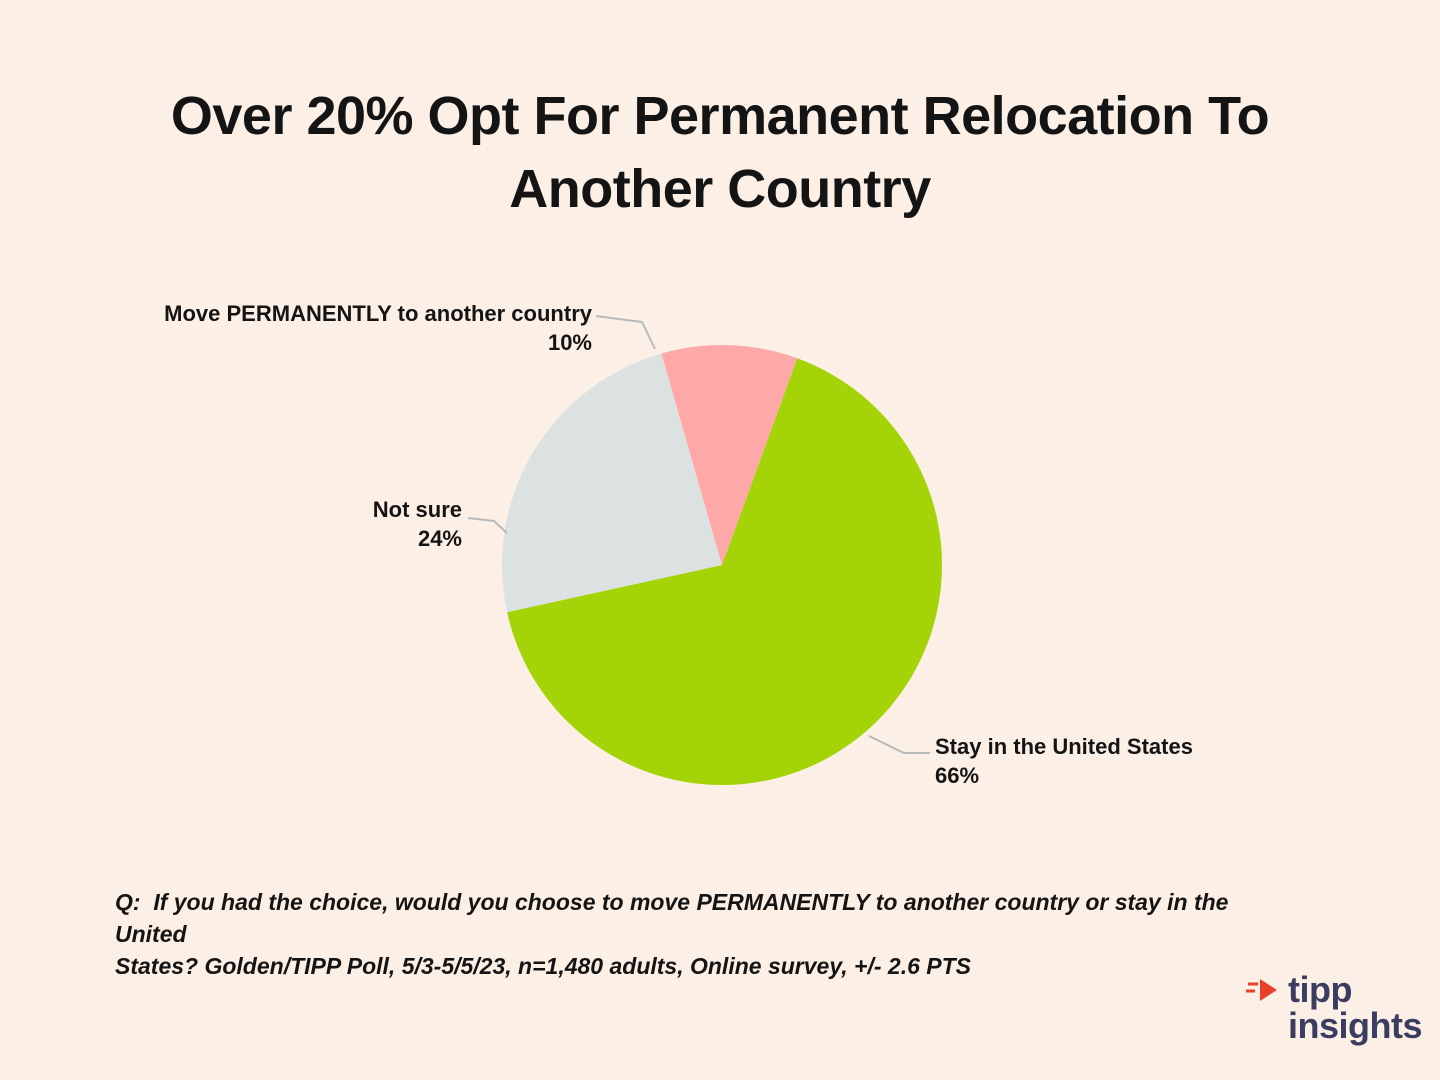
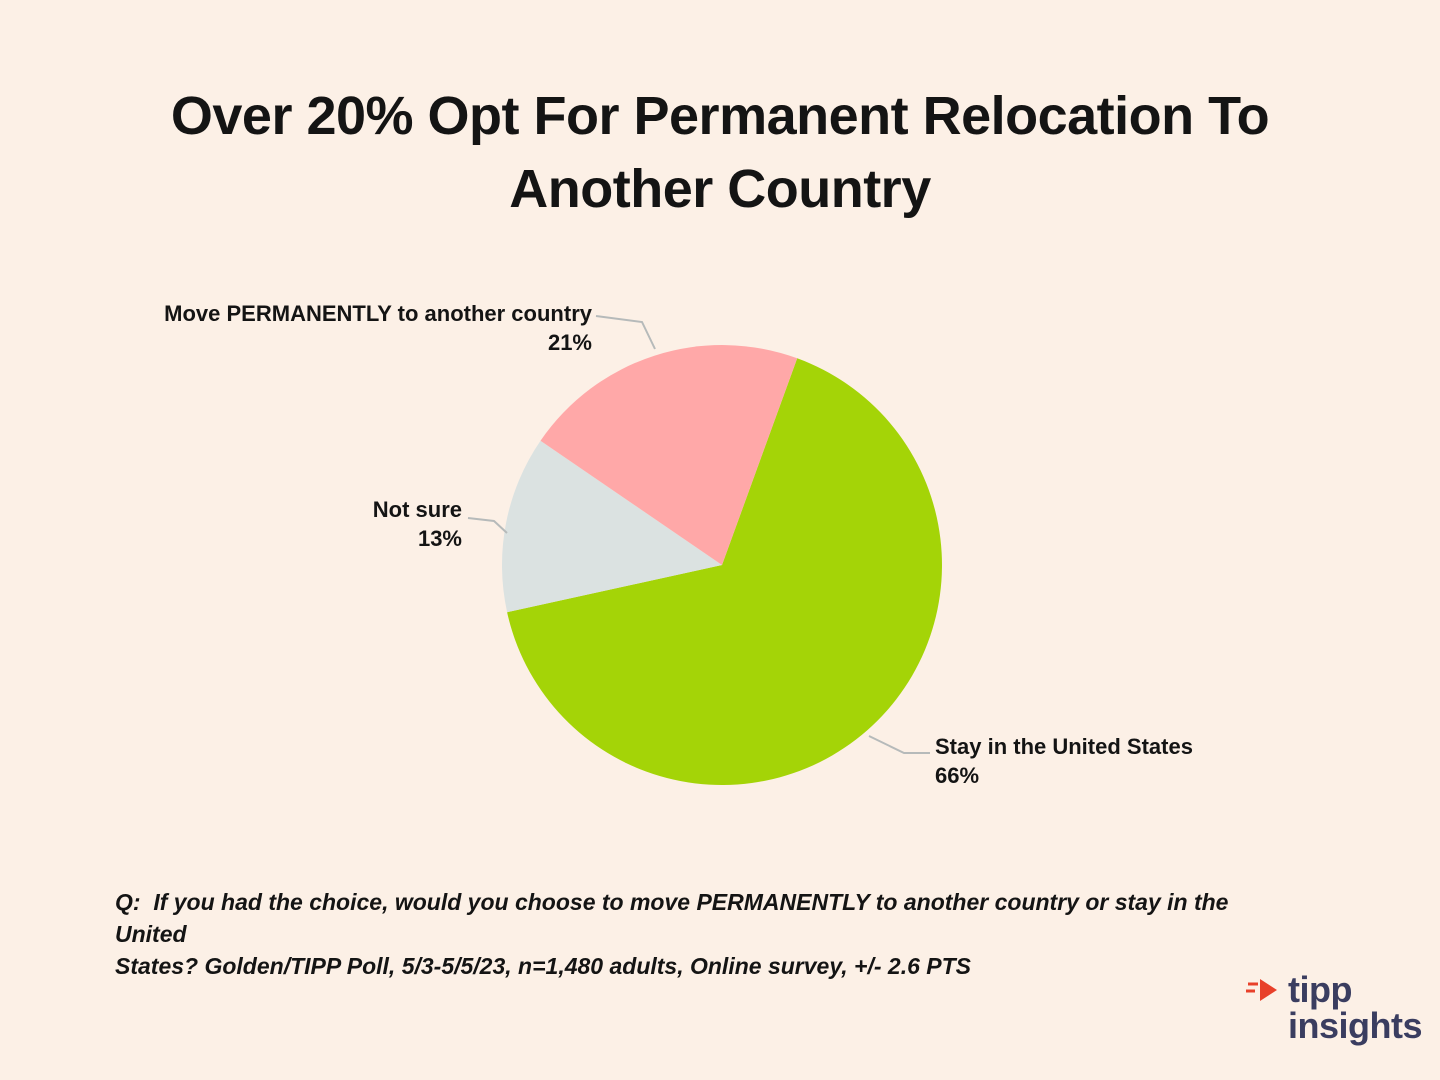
Not sure: 24% -> 13%
Move PERMANENTLY to another country: 10% -> 21%
